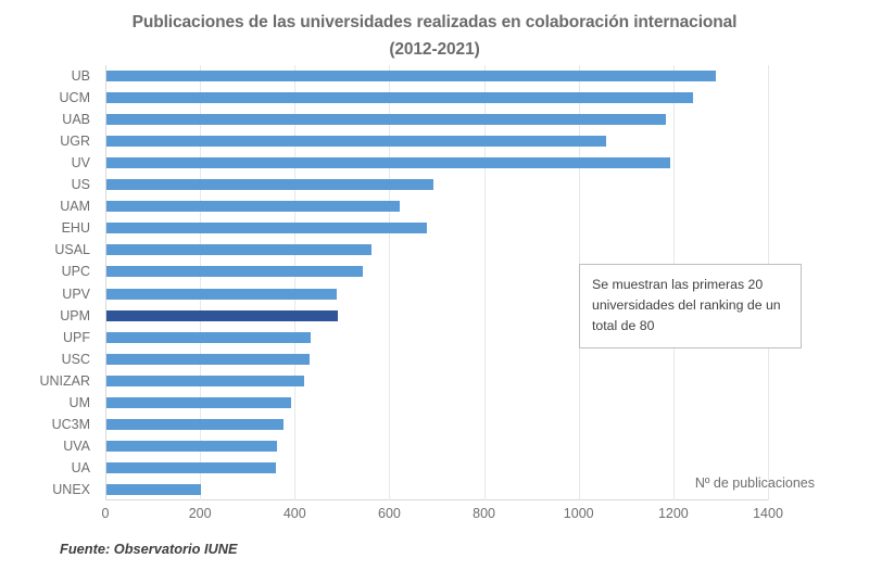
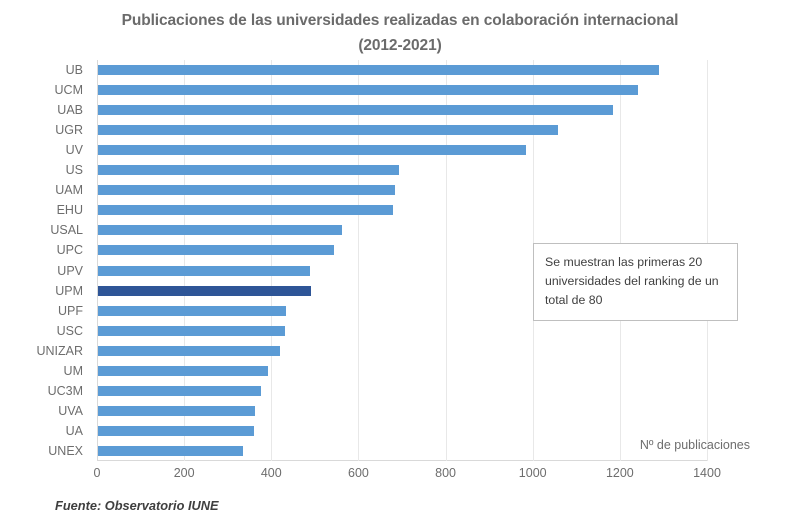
UV: 1190 -> 980
UAM: 620 -> 680
UNEX: 200 -> 330
